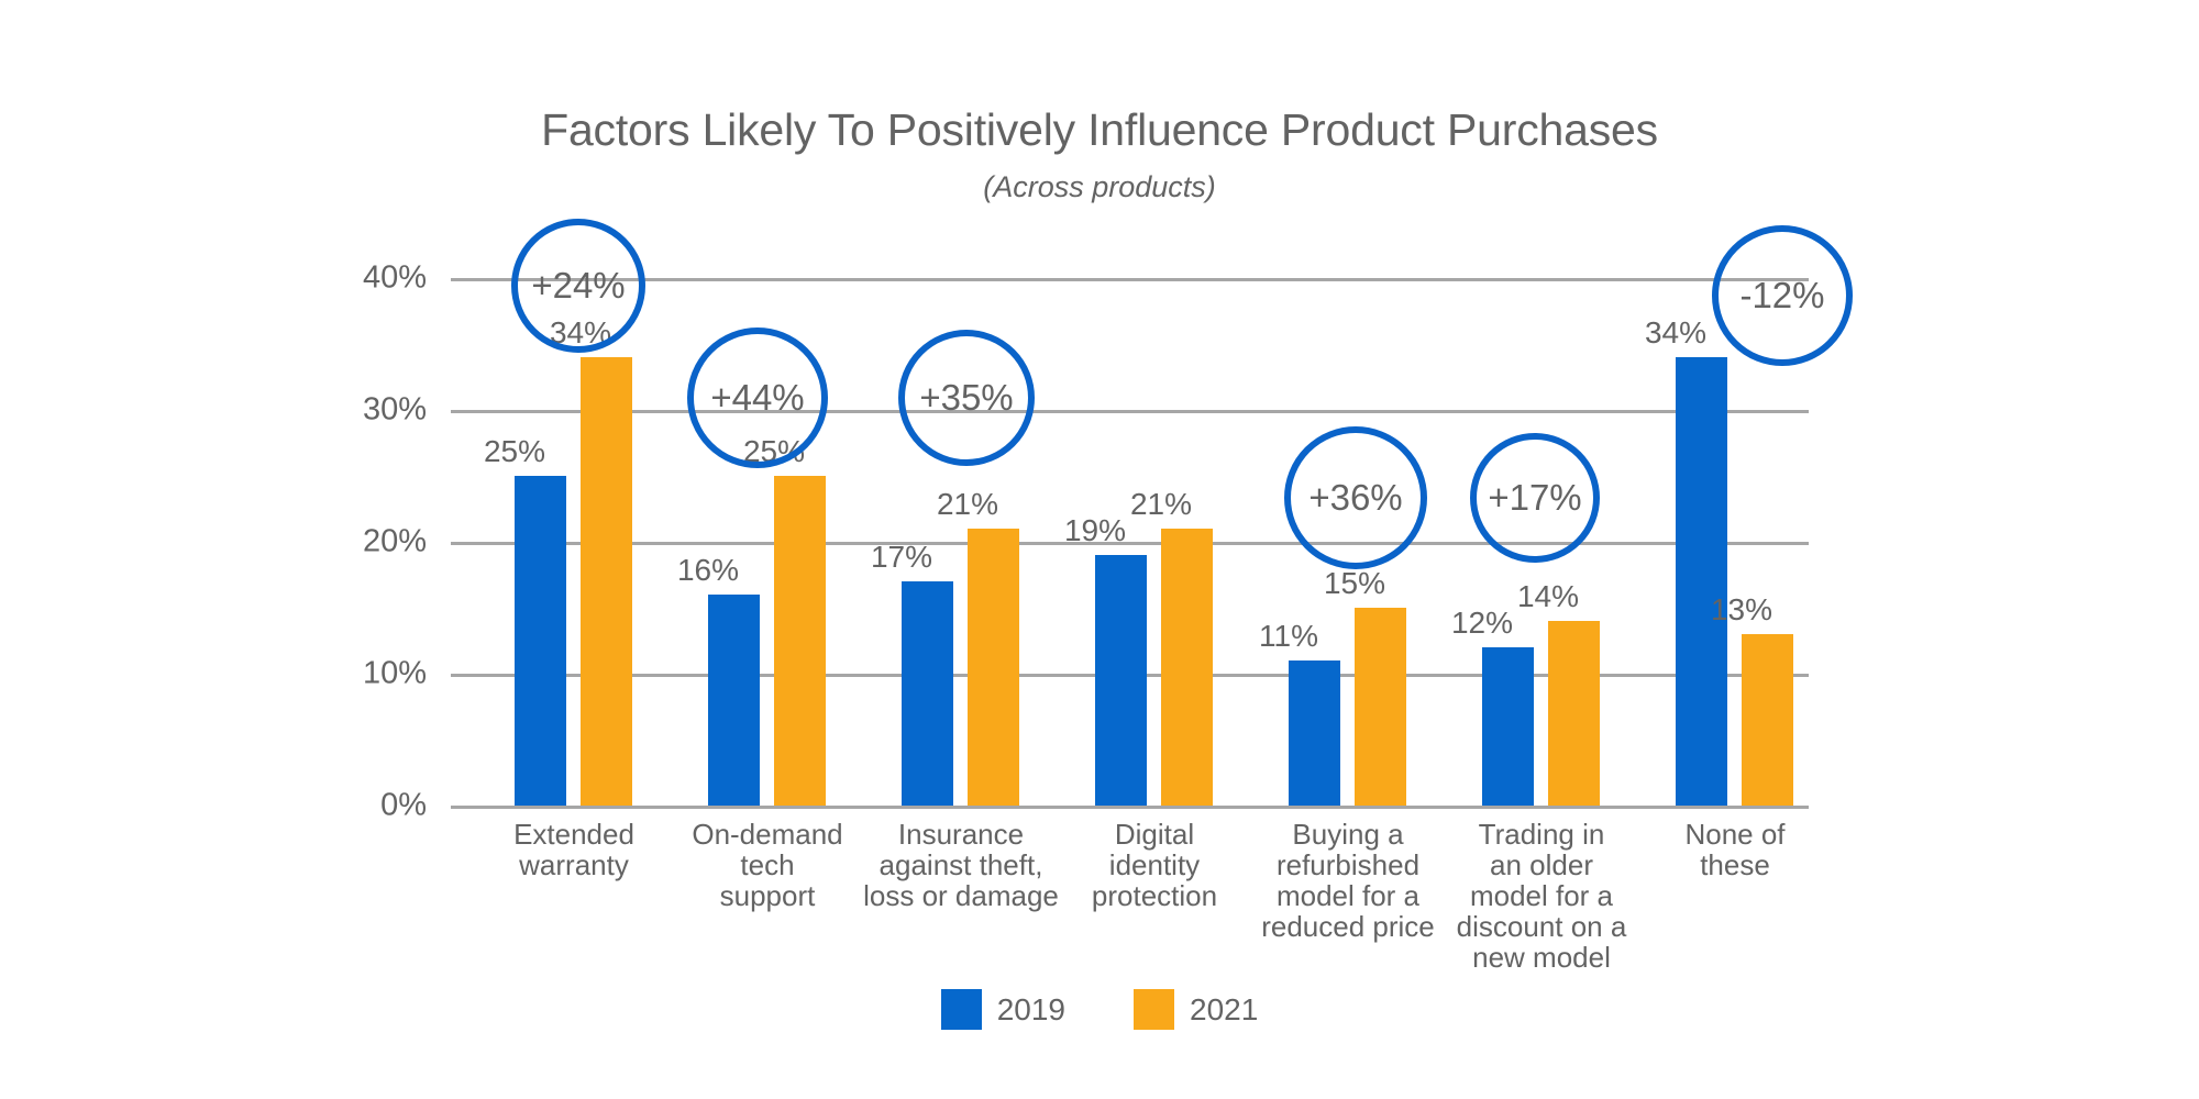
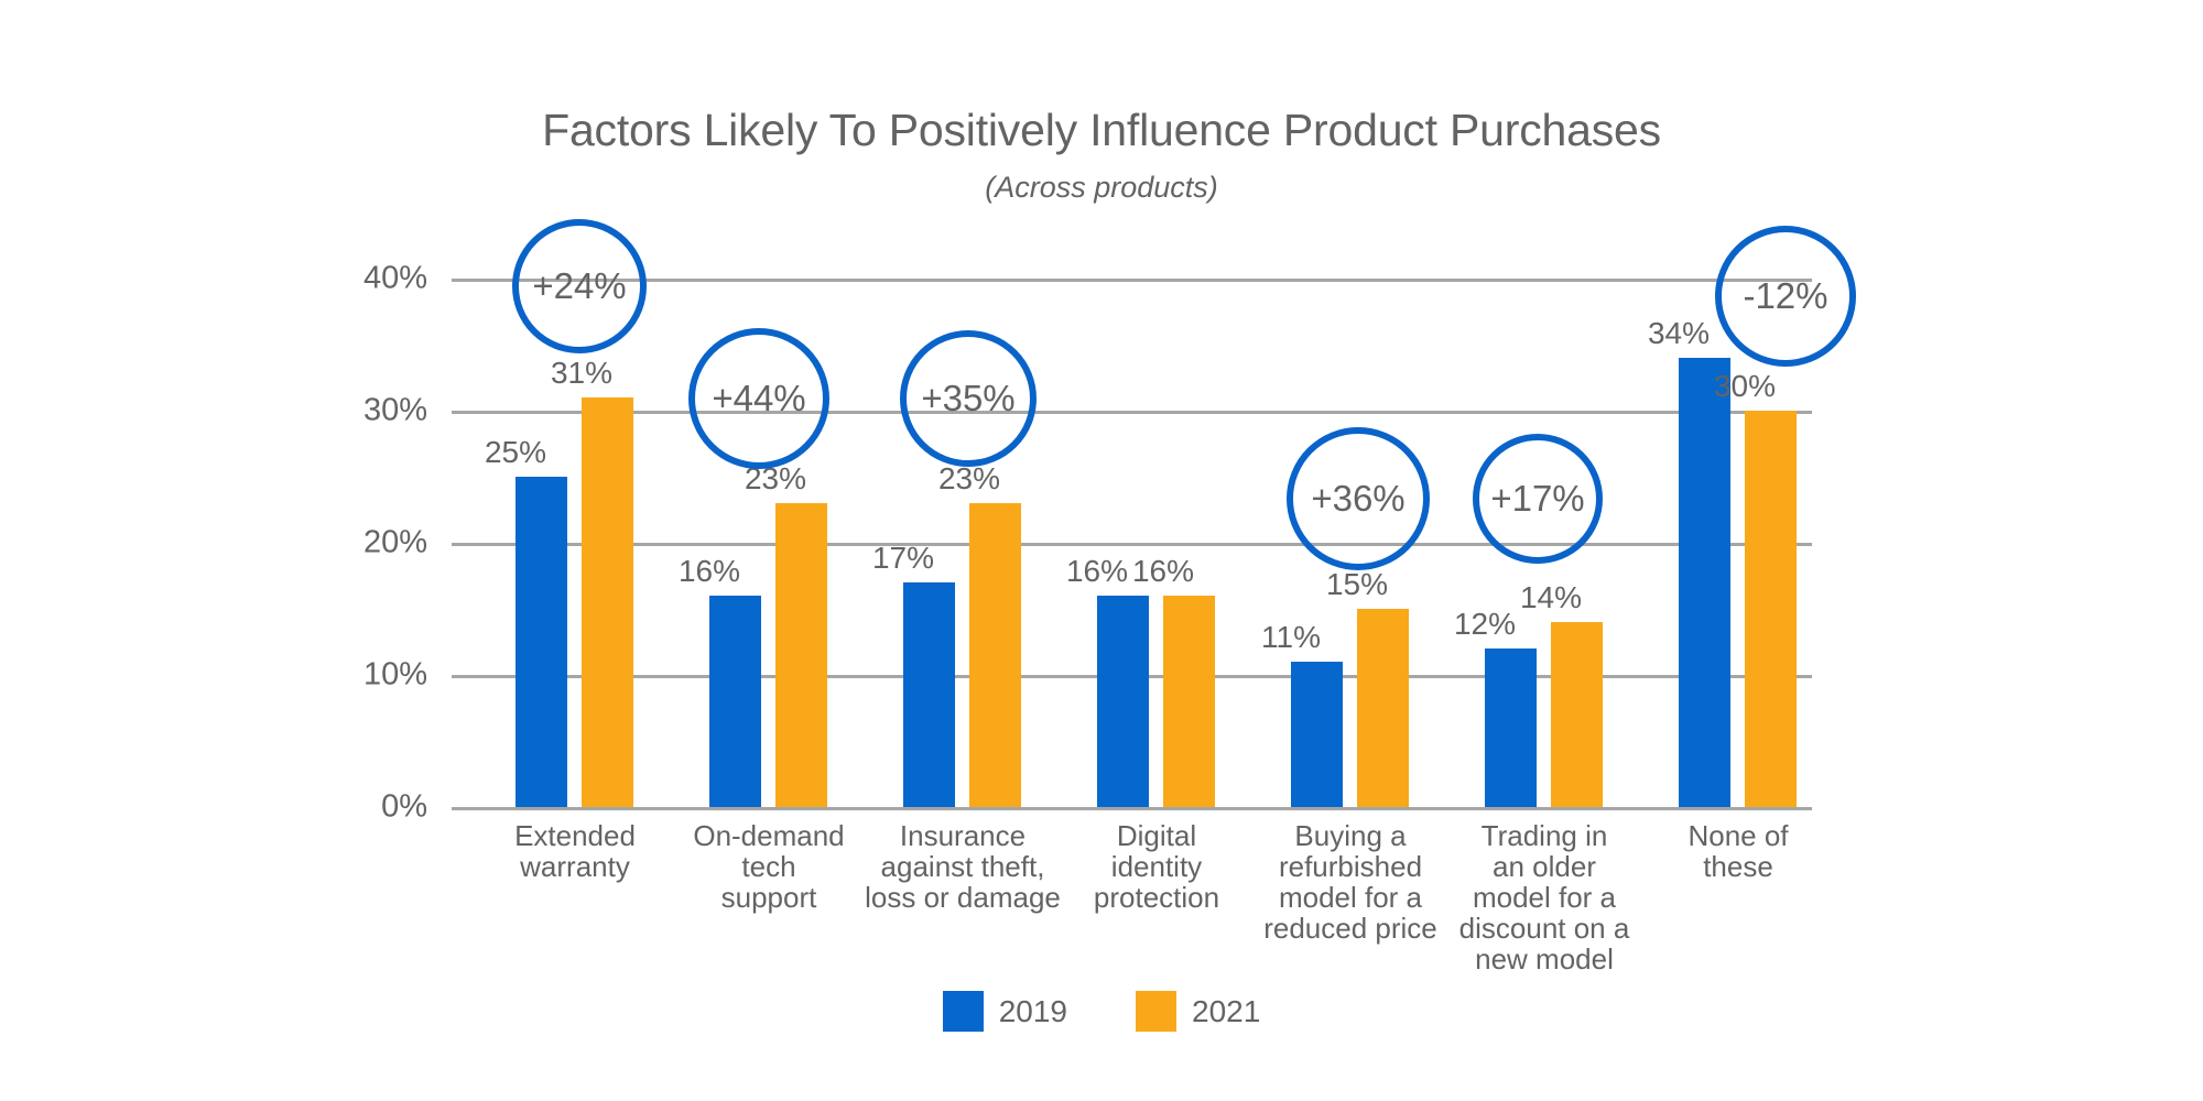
2021/Extended warranty: 34% -> 31%
2021/On-demand tech support: 25% -> 23%
2021/Insurance against theft, loss or damage: 21% -> 23%
2019/Digital identity protection: 19% -> 16%
2021/Digital identity protection: 21% -> 16%
2021/None of these: 13% -> 30%
